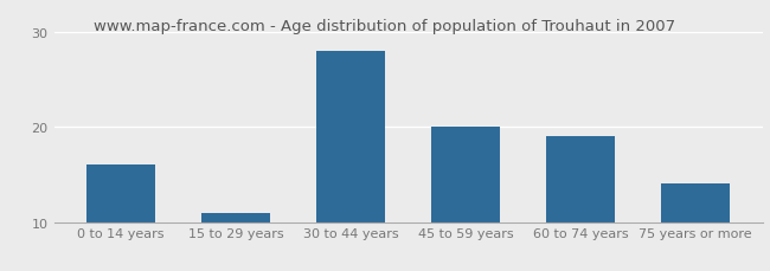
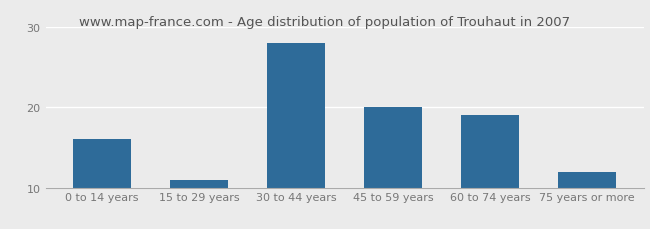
75 years or more: 14 -> 12
